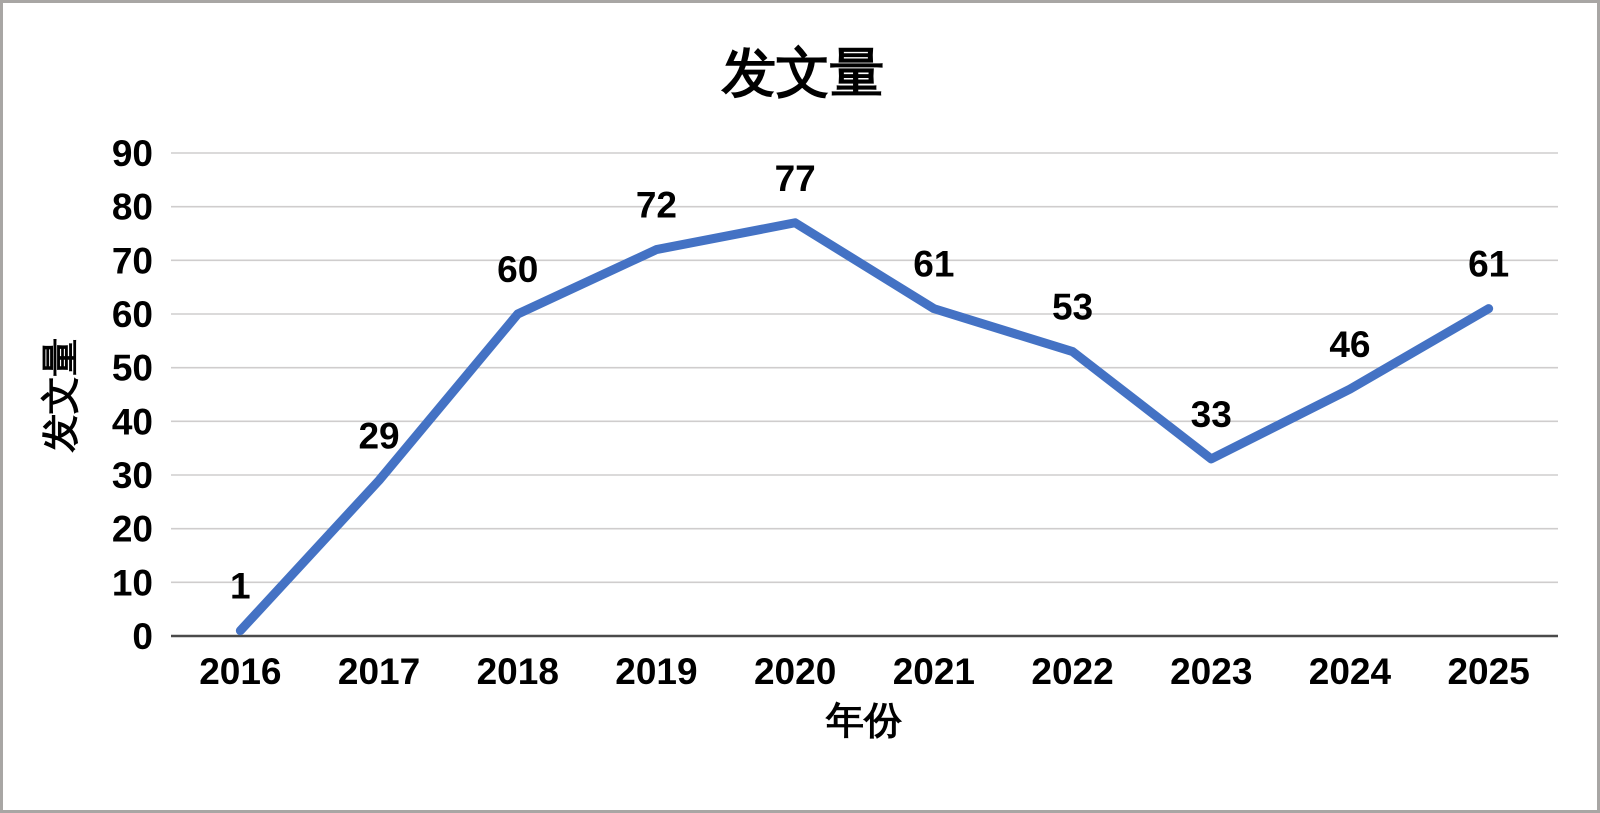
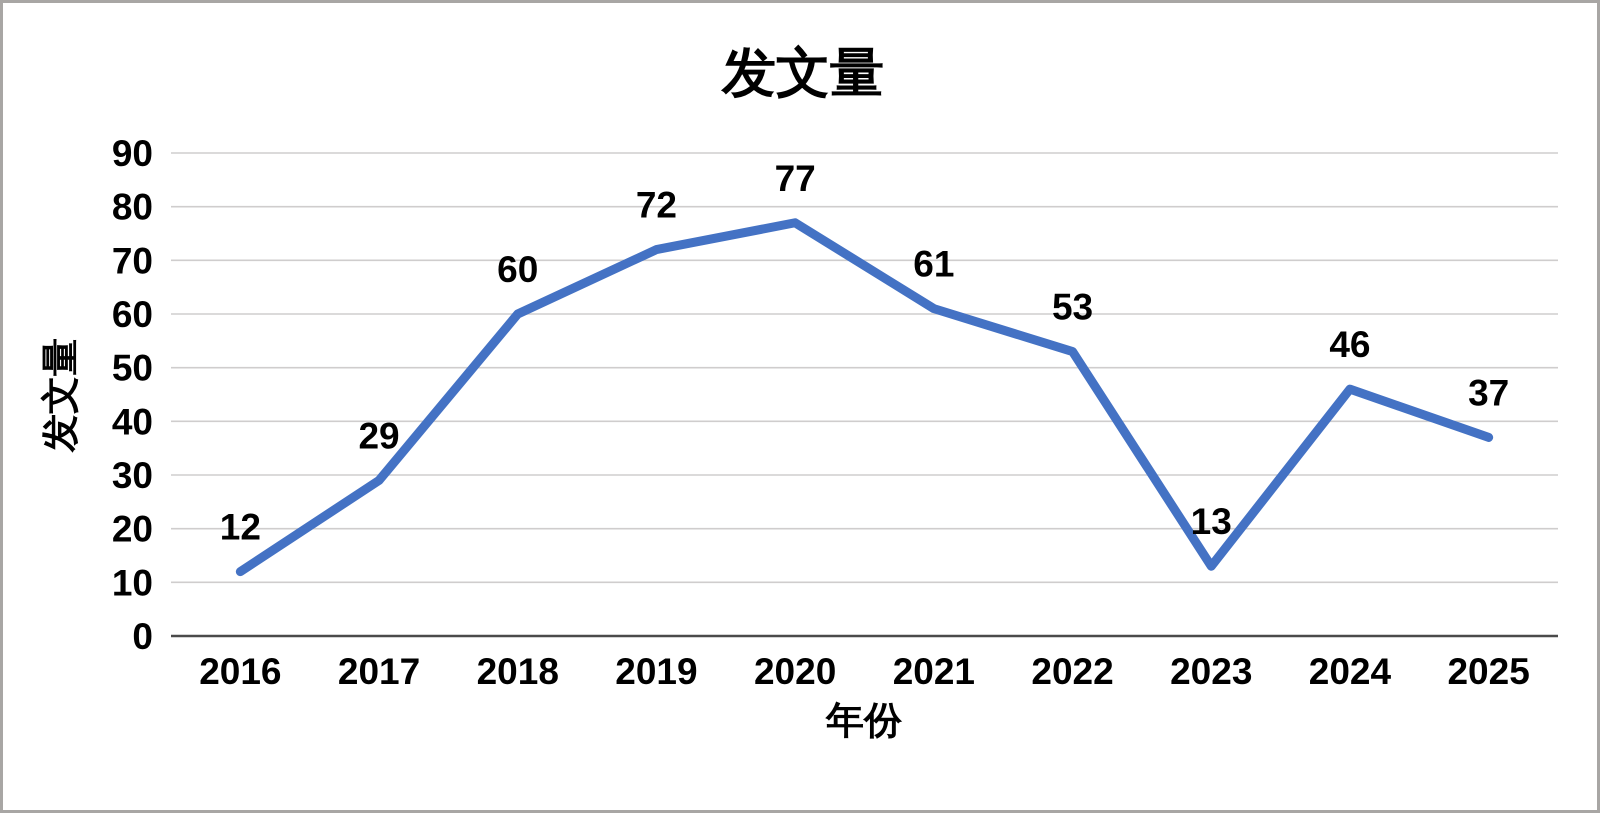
2016: 1 -> 12
2023: 33 -> 13
2025: 61 -> 37
